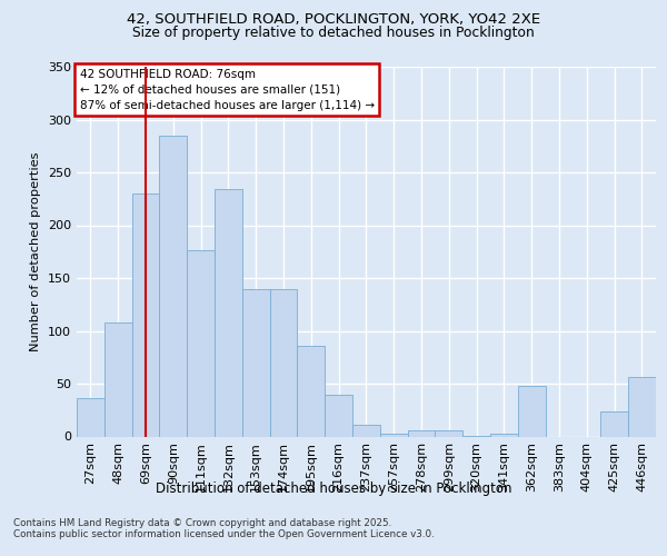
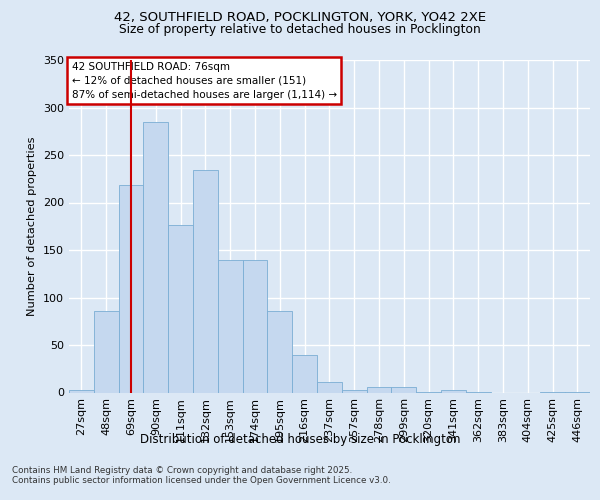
27sqm: 36 -> 3
48sqm: 108 -> 86
69sqm: 230 -> 218
362sqm: 48 -> 1
425sqm: 24 -> 1
446sqm: 56 -> 1
